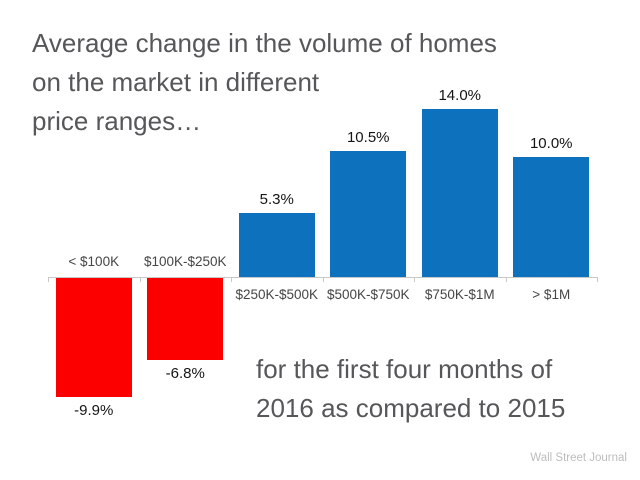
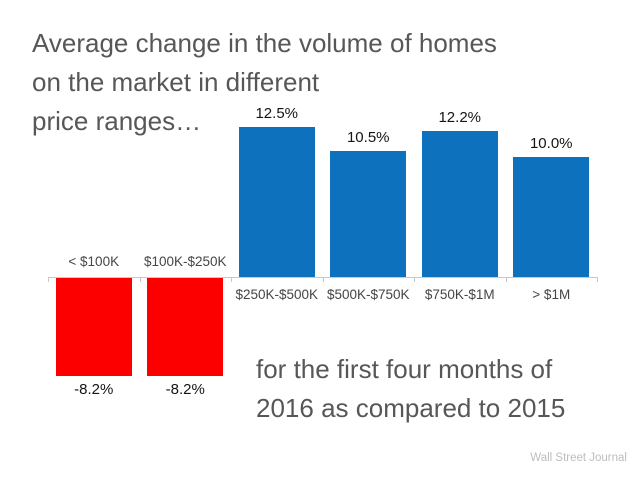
< $100K: -9.9% -> -8.2%
$100K-$250K: -6.8% -> -8.2%
$250K-$500K: 5.3% -> 12.5%
$750K-$1M: 14.0% -> 12.2%
